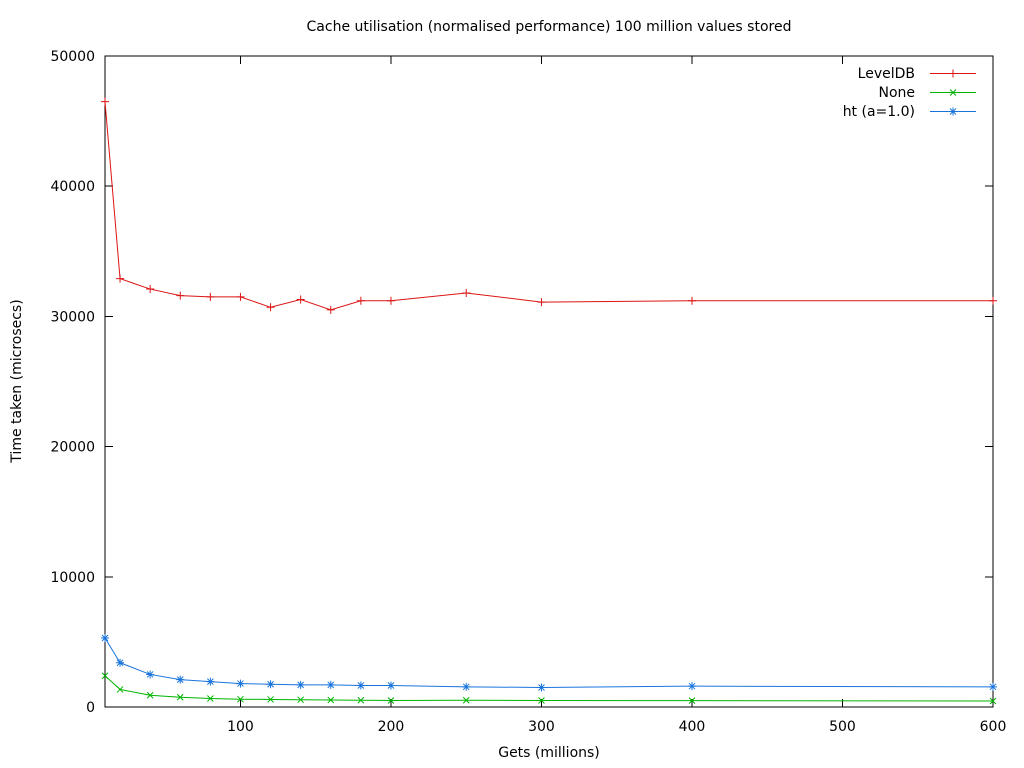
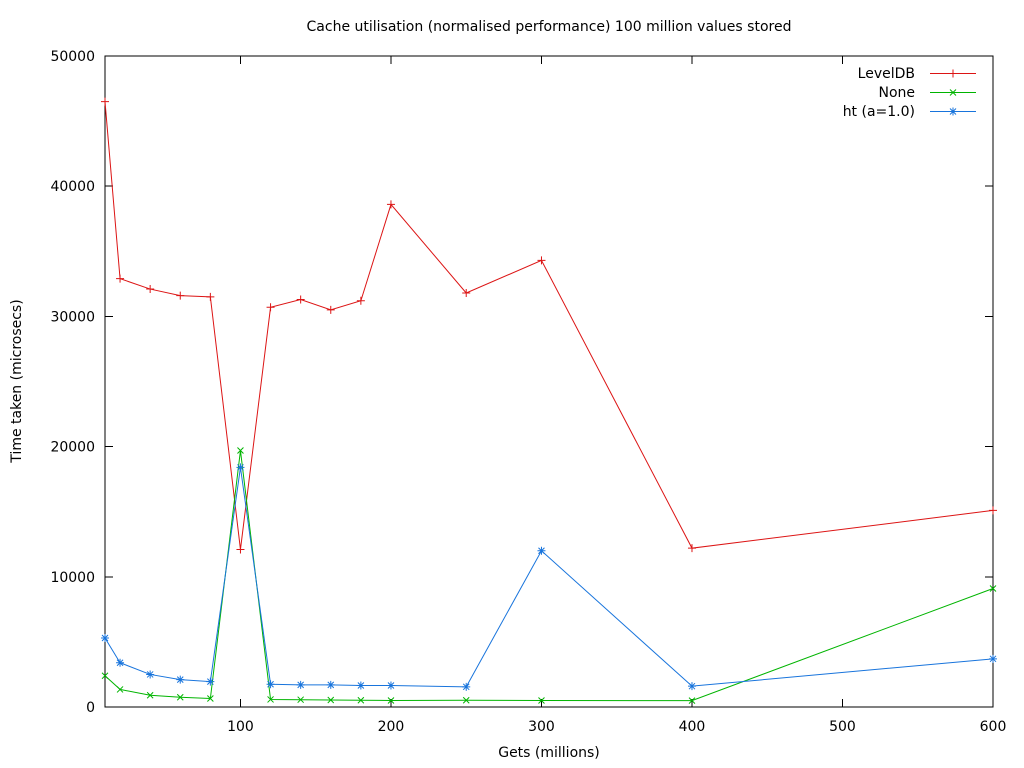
LevelDB/100: 31500 -> 12100
None/100: 600 -> 19700
ht (a=1.0)/100: 1800 -> 18400
LevelDB/200: 31200 -> 38600
LevelDB/300: 31100 -> 34300
ht (a=1.0)/300: 1500 -> 12000
LevelDB/400: 31200 -> 12200
LevelDB/600: 31200 -> 15100
None/600: 500 -> 9100
ht (a=1.0)/600: 1600 -> 3700
